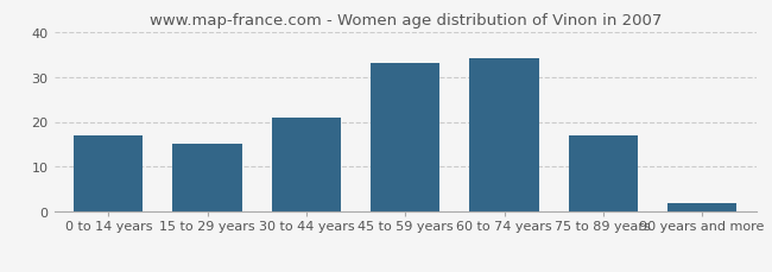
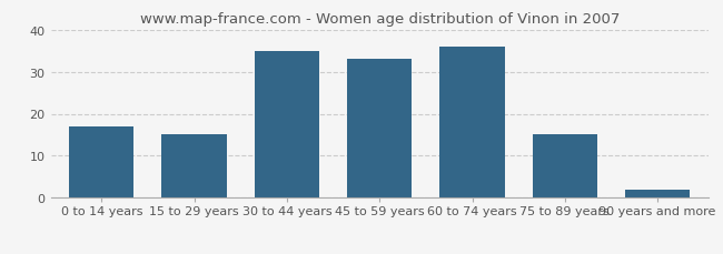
30 to 44 years: 21 -> 35
60 to 74 years: 34 -> 36
75 to 89 years: 17 -> 15
